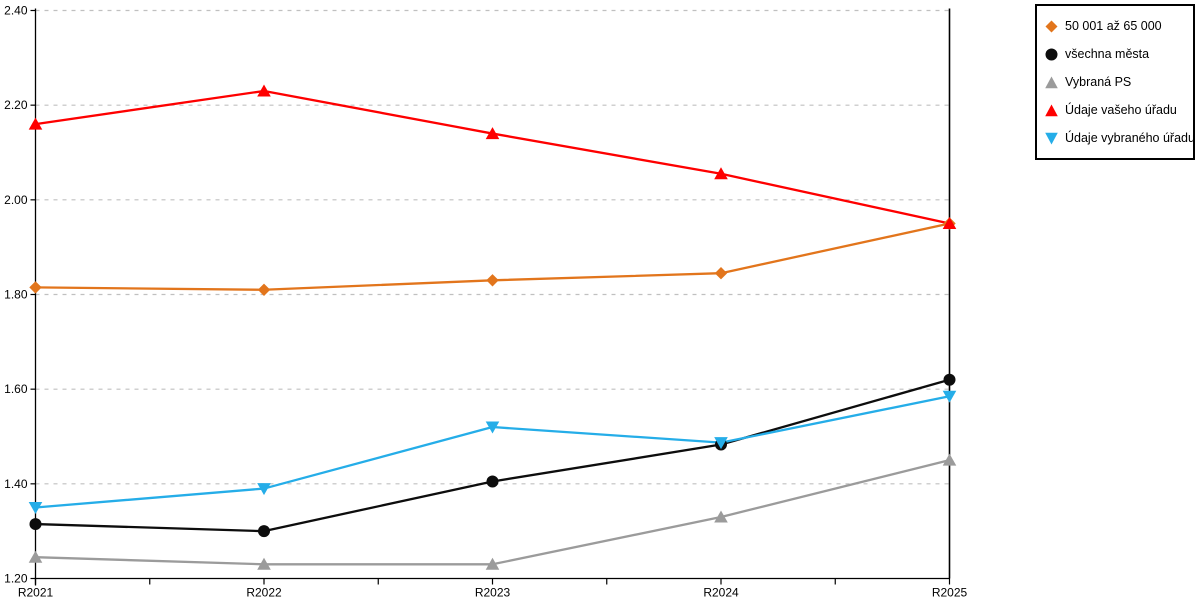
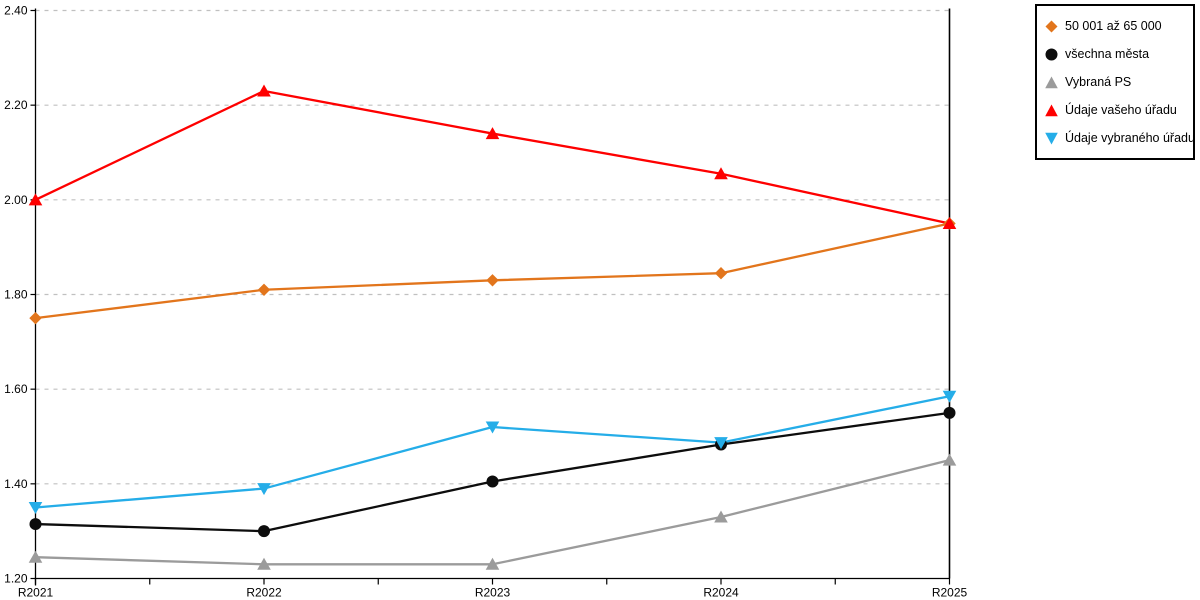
50 001 až 65 000/R2021: 1.81 -> 1.75
Údaje vašeho úřadu/R2021: 2.16 -> 2.00
všechna města/R2025: 1.62 -> 1.55
